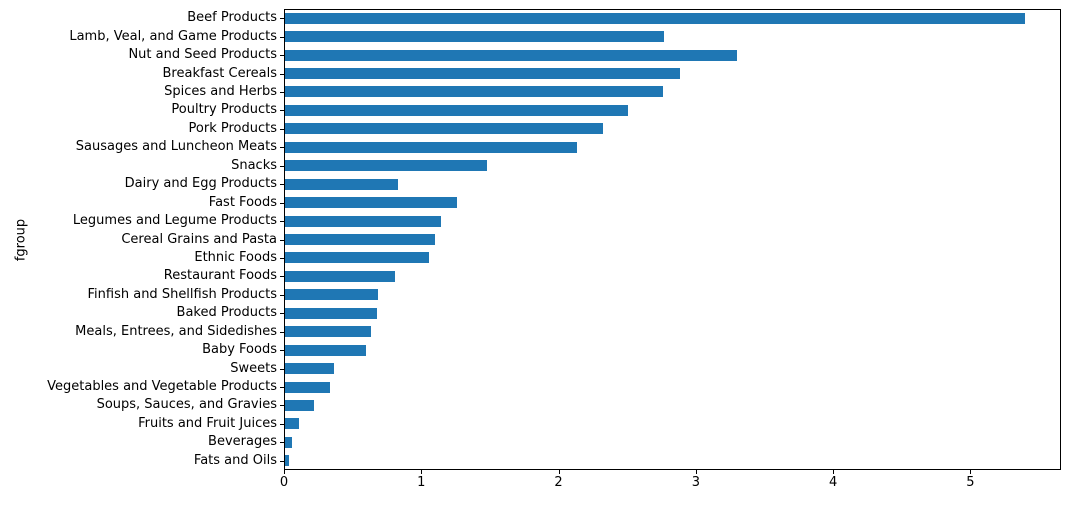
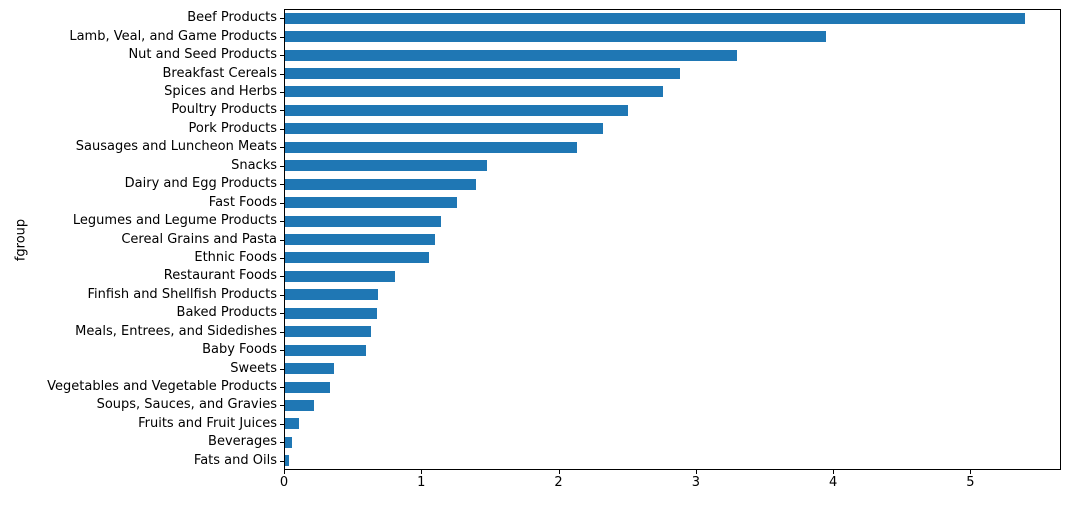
Lamb, Veal, and Game Products: 2.76 -> 3.94
Dairy and Egg Products: 0.82 -> 1.39
